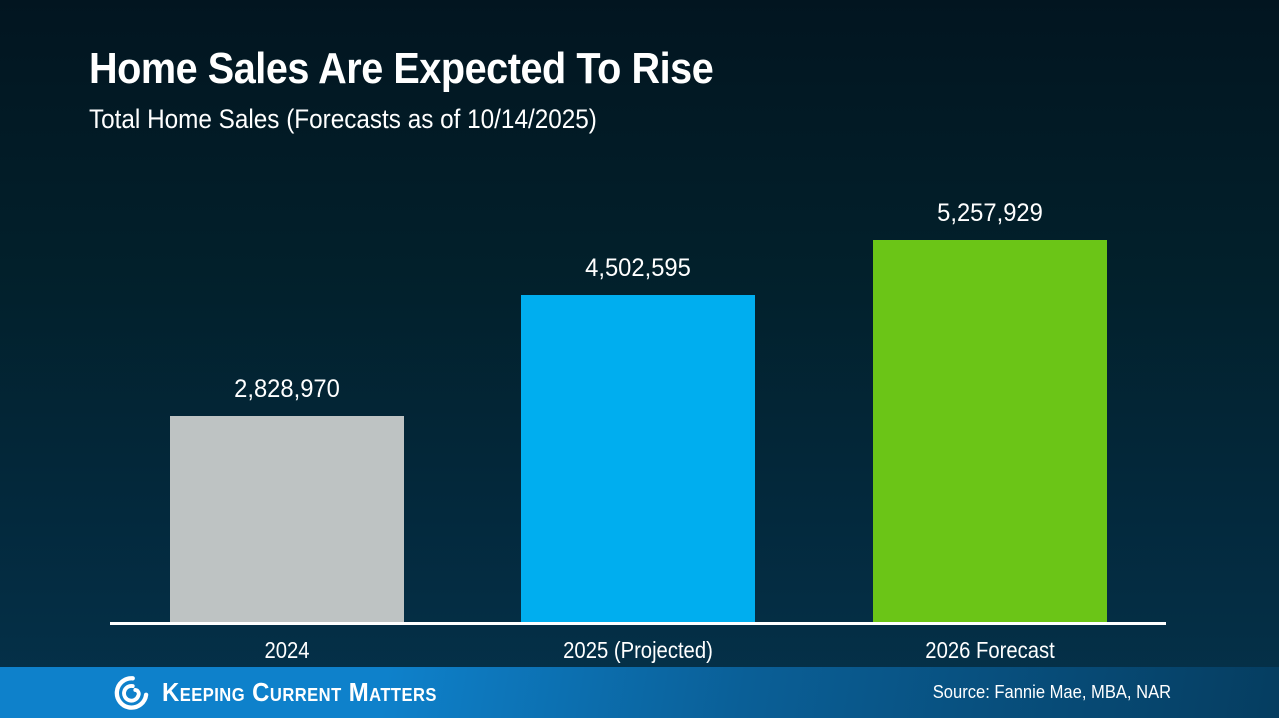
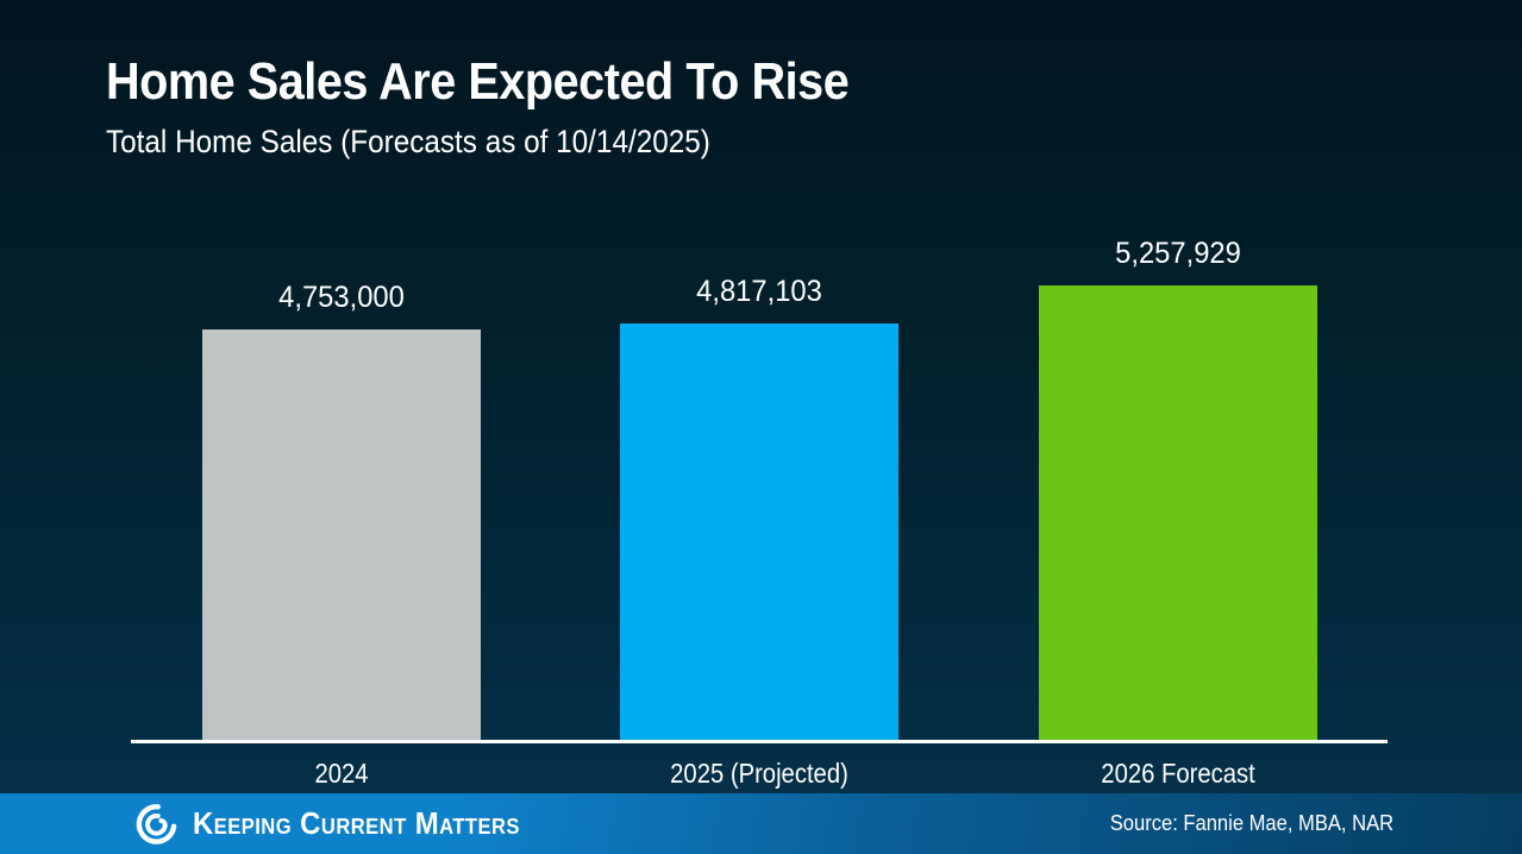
2024: 2,828,970 -> 4,753,000
2025 (Projected): 4,502,595 -> 4,817,103
